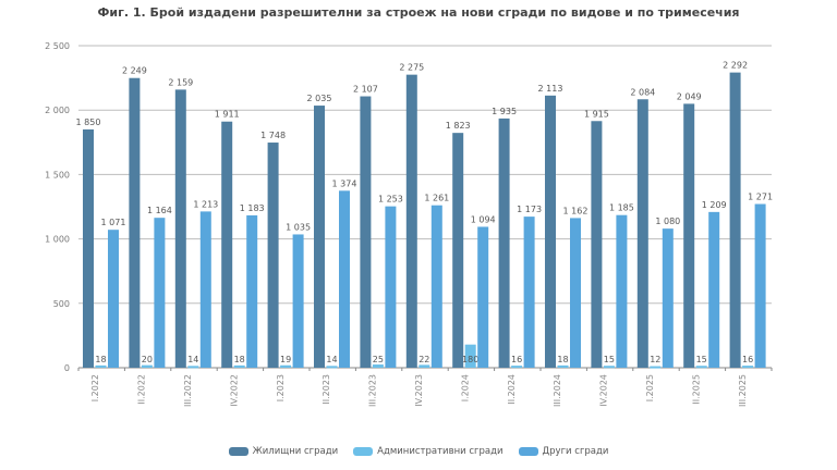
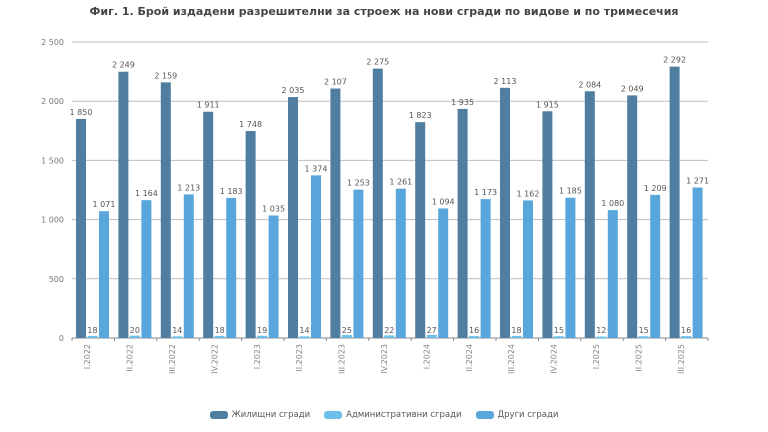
Административни сгради/I.2024: 180 -> 27
